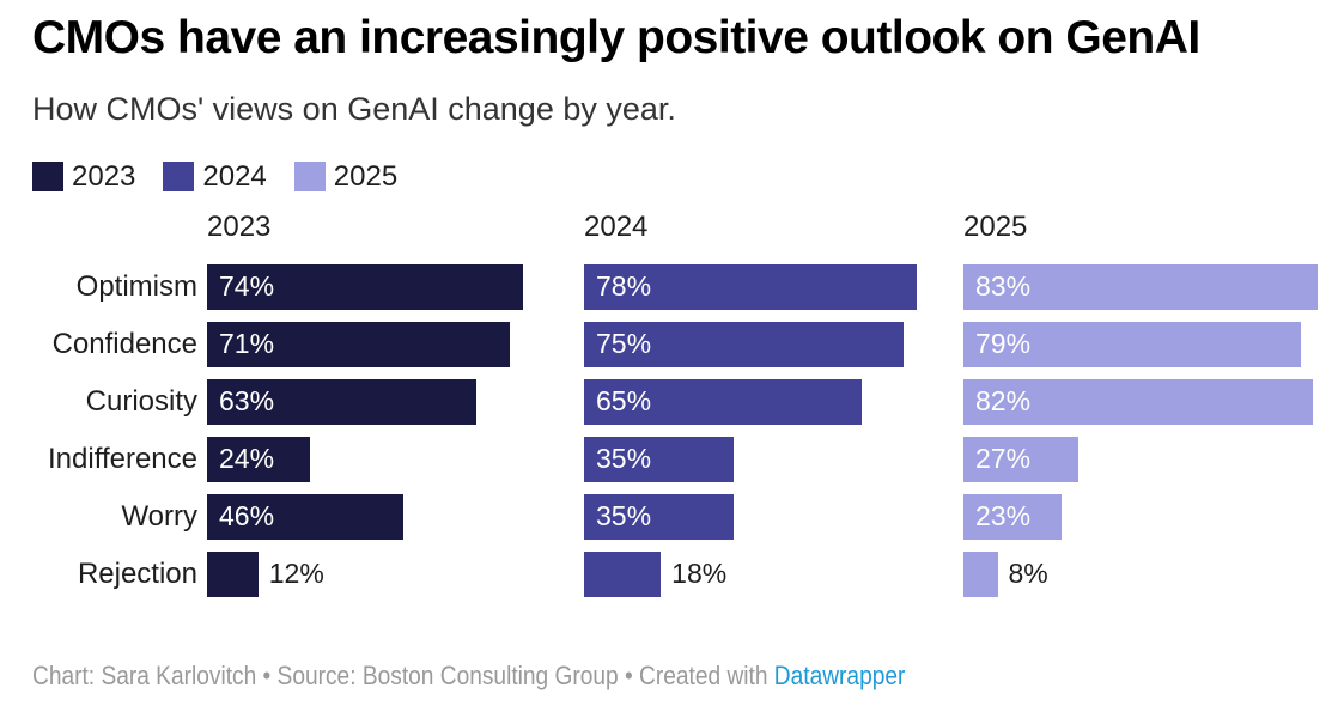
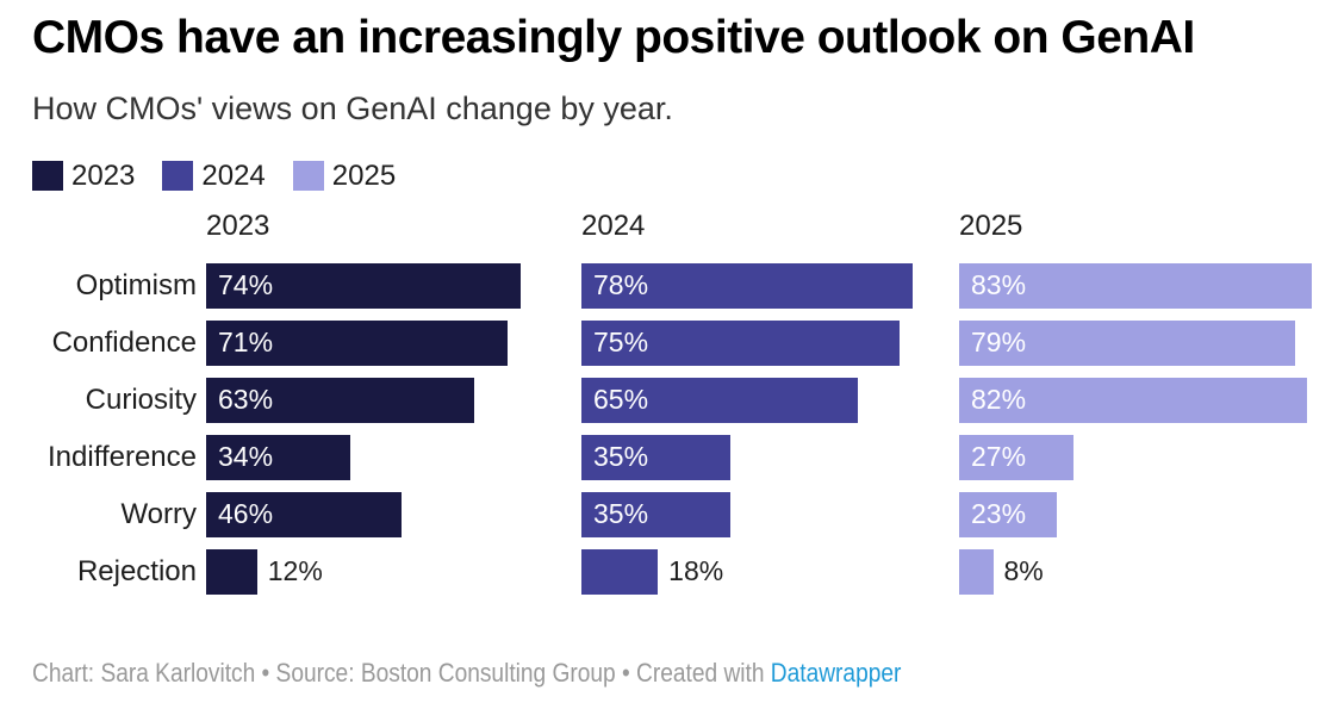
2023/Indifference: 24% -> 34%
